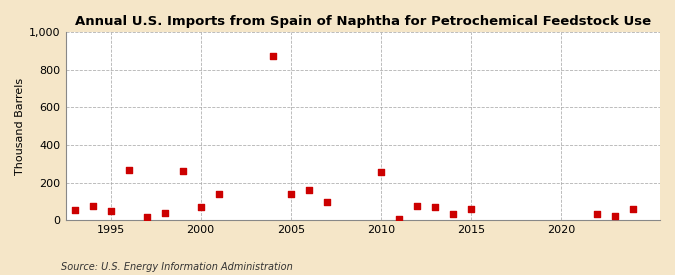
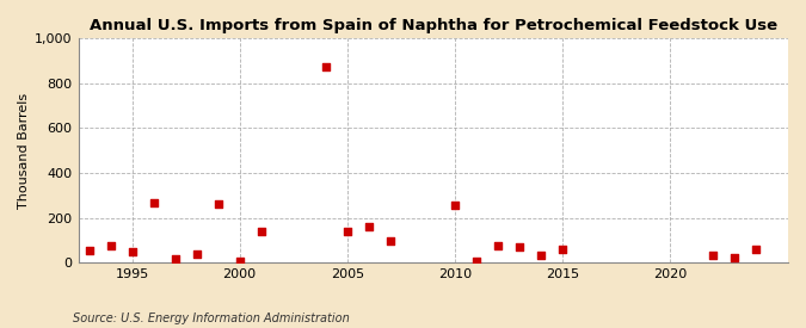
2000: 70 -> 10
